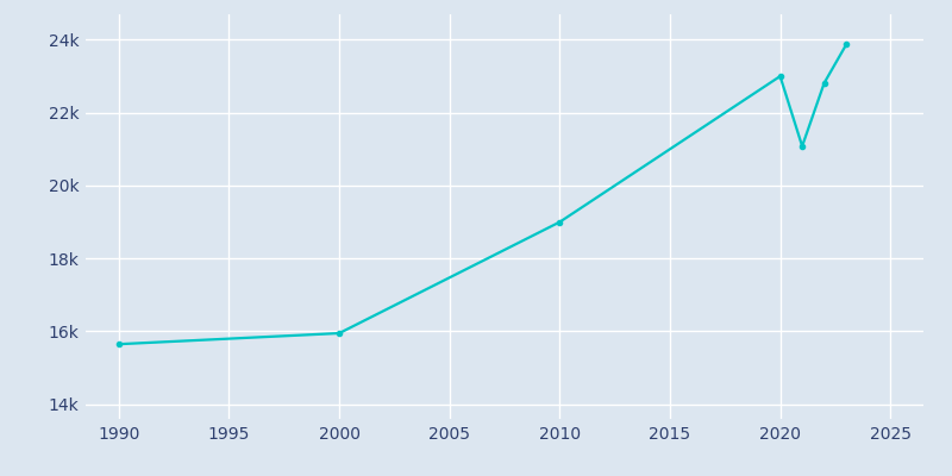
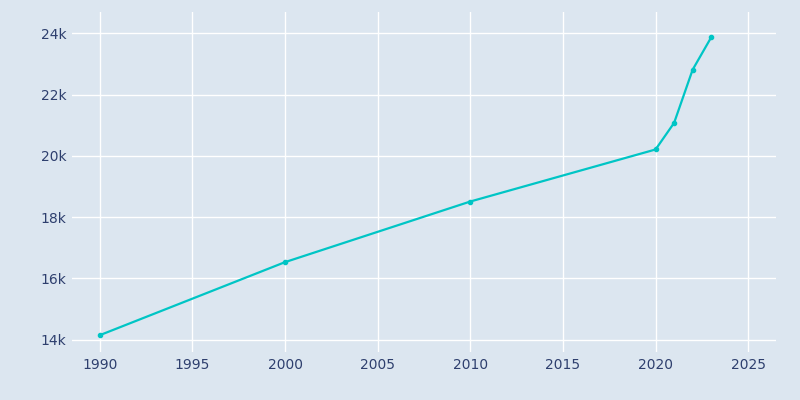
1990: 15.65k -> 14.15k
2000: 15.95k -> 16.53k
2010: 19.00k -> 18.51k
2020: 23.00k -> 20.21k
